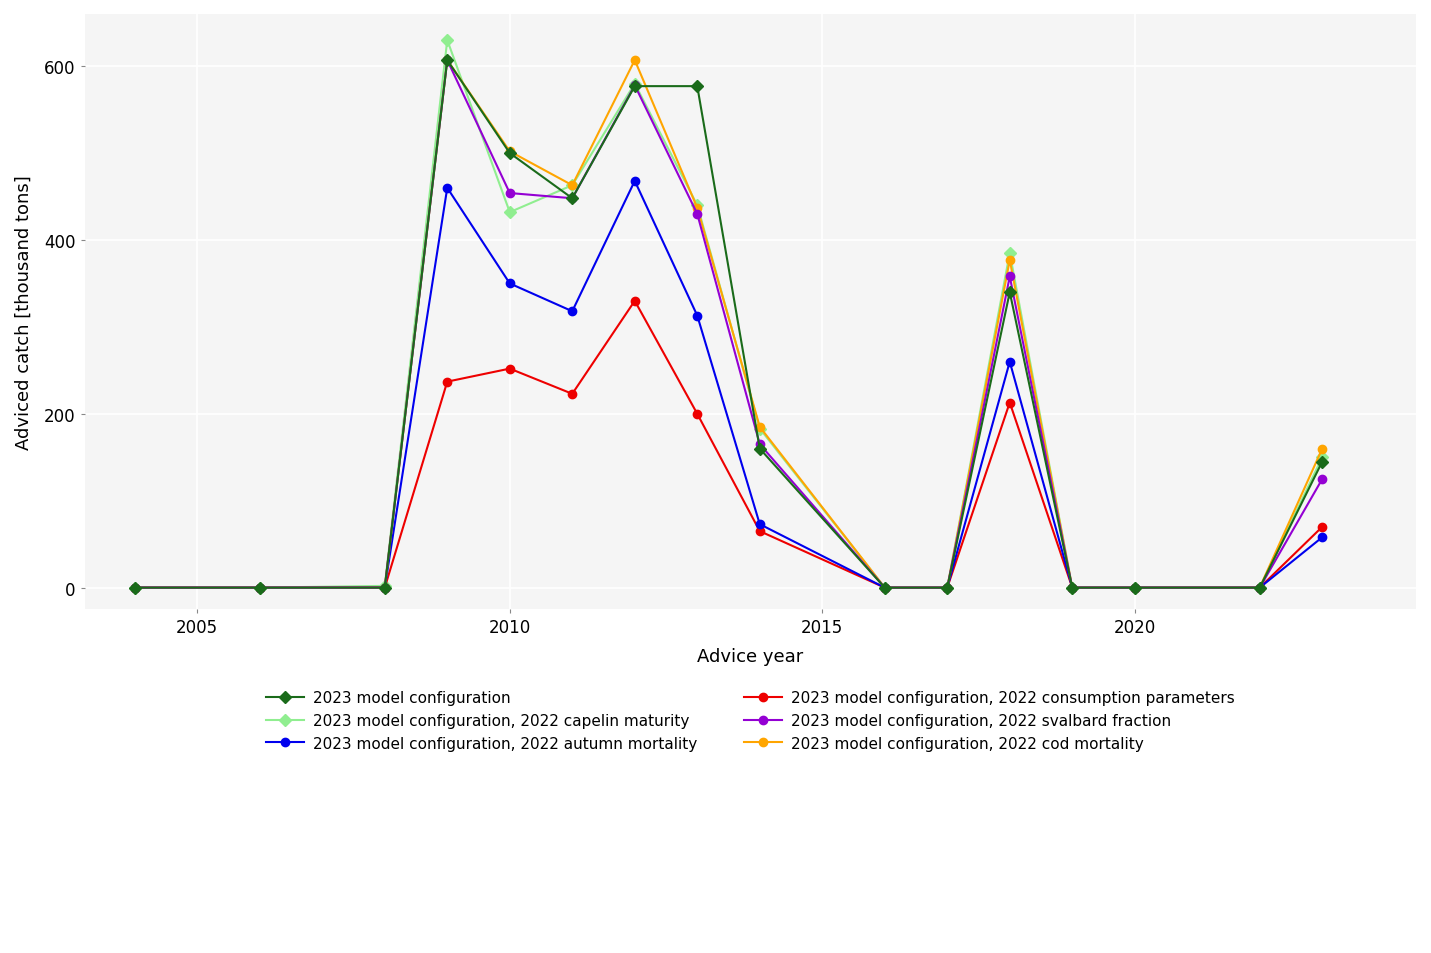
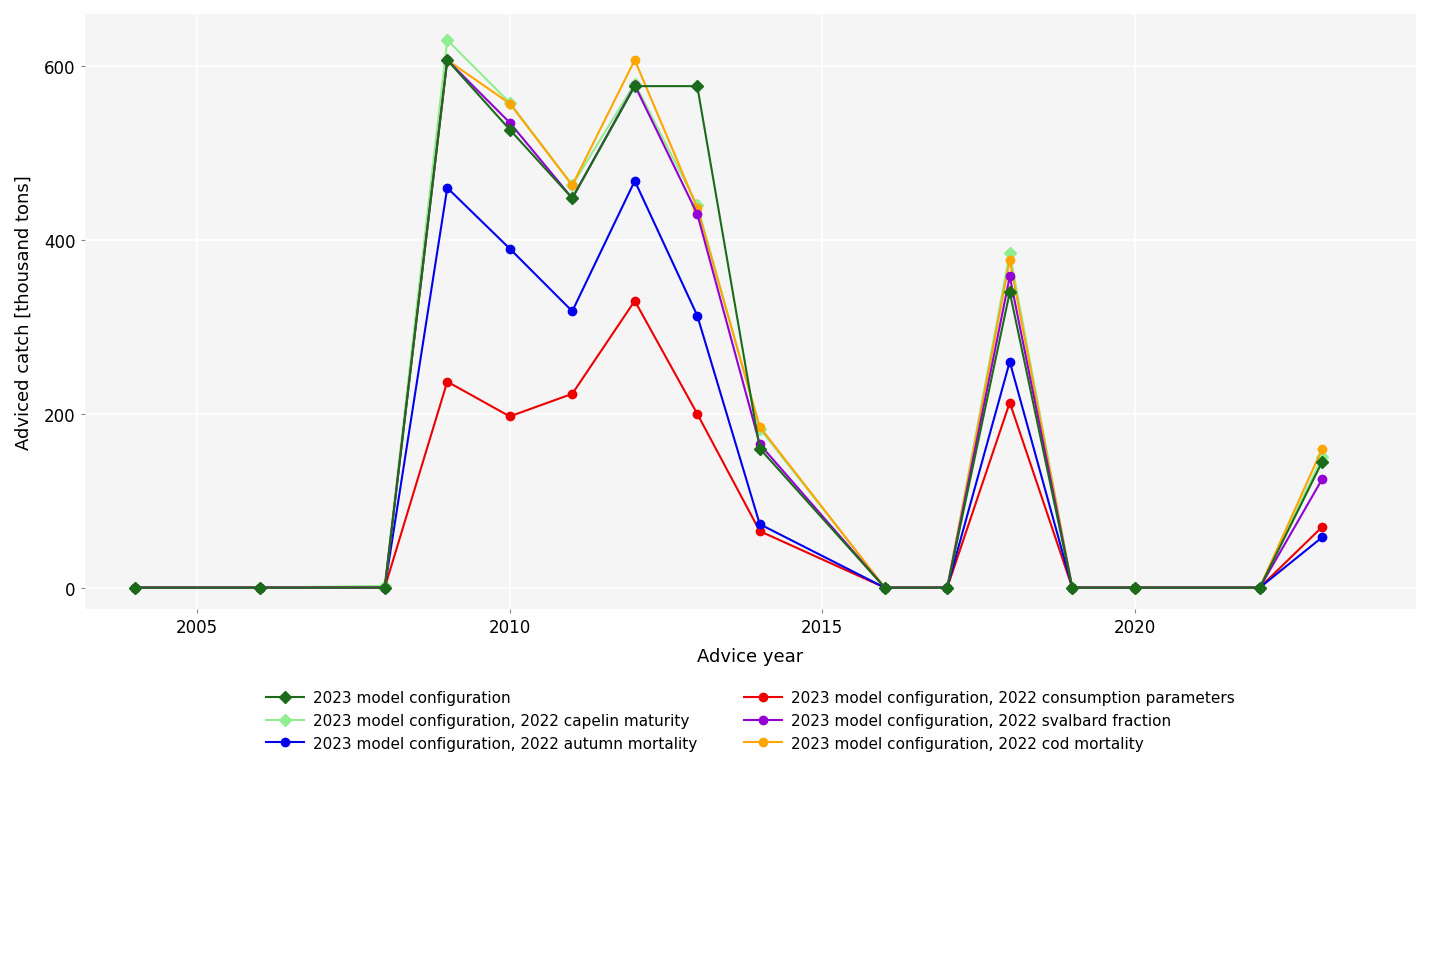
2023 model configuration/2010: 500 -> 527
2023 model configuration, 2022 autumn mortality/2010: 350 -> 390
2023 model configuration, 2022 svalbard fraction/2010: 454 -> 535
2023 model configuration, 2022 capelin maturity/2010: 432 -> 558
2023 model configuration, 2022 consumption parameters/2010: 252 -> 197
2023 model configuration, 2022 cod mortality/2010: 502 -> 557
